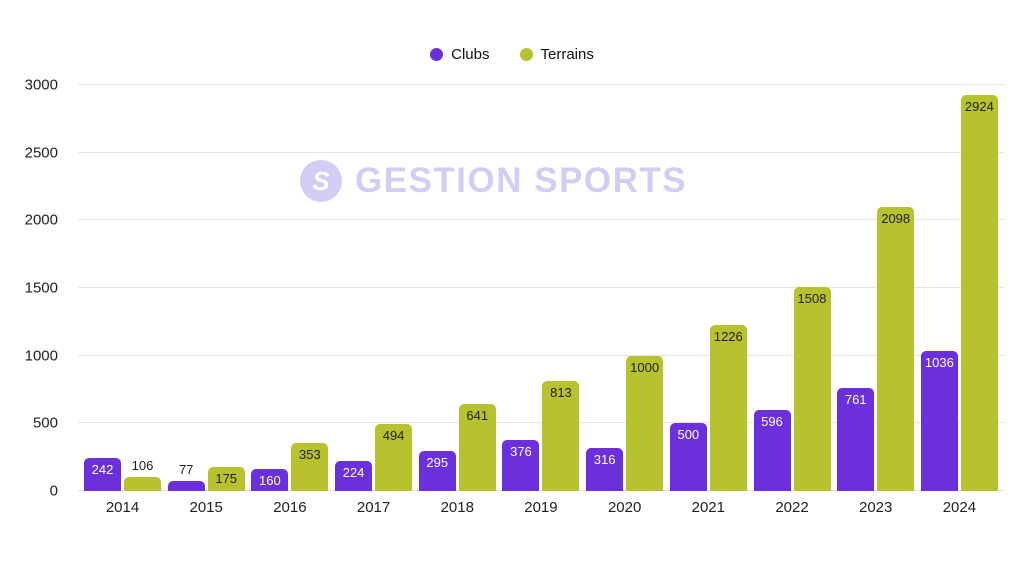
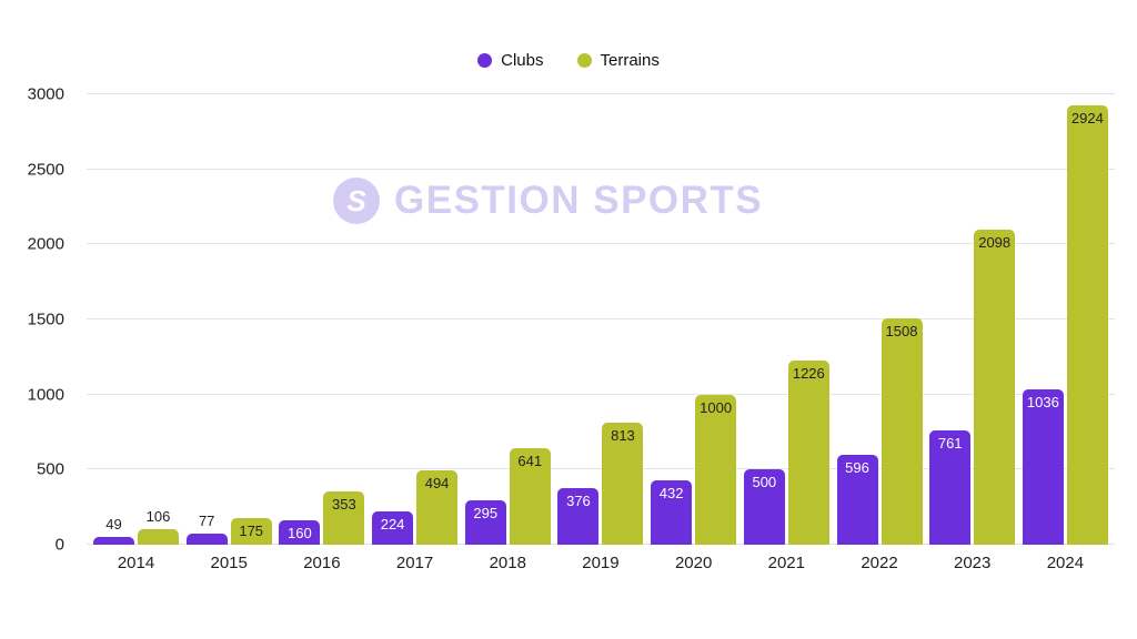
Clubs/2014: 242 -> 49
Clubs/2020: 316 -> 432
